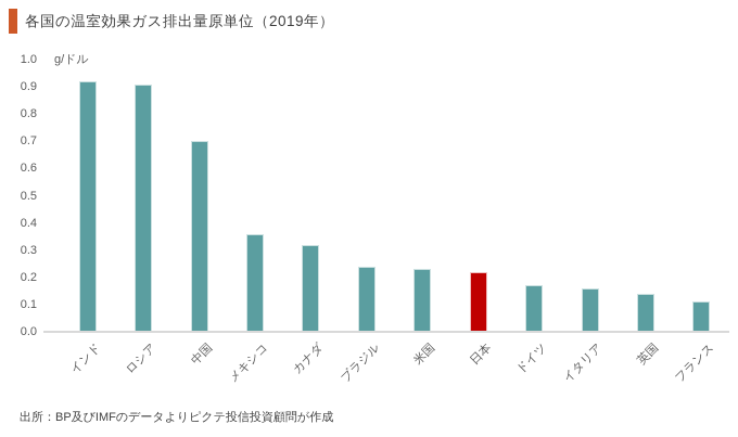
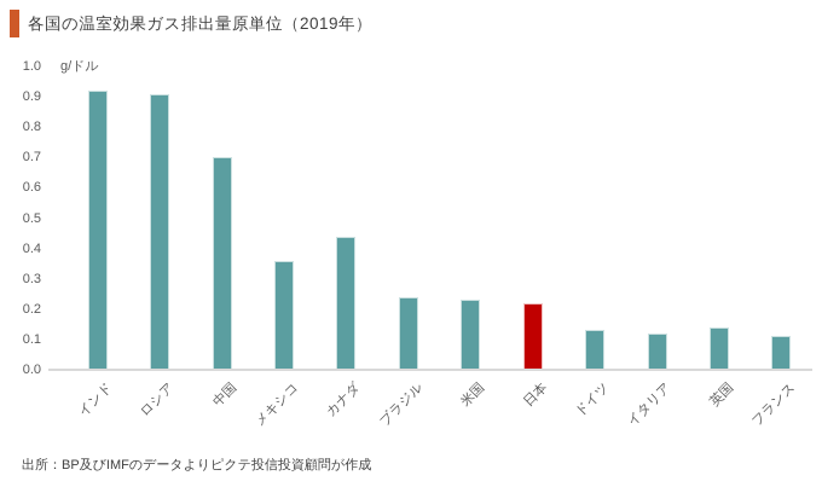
カナダ: 0.32 -> 0.44
ドイツ: 0.17 -> 0.13
イタリア: 0.16 -> 0.12
